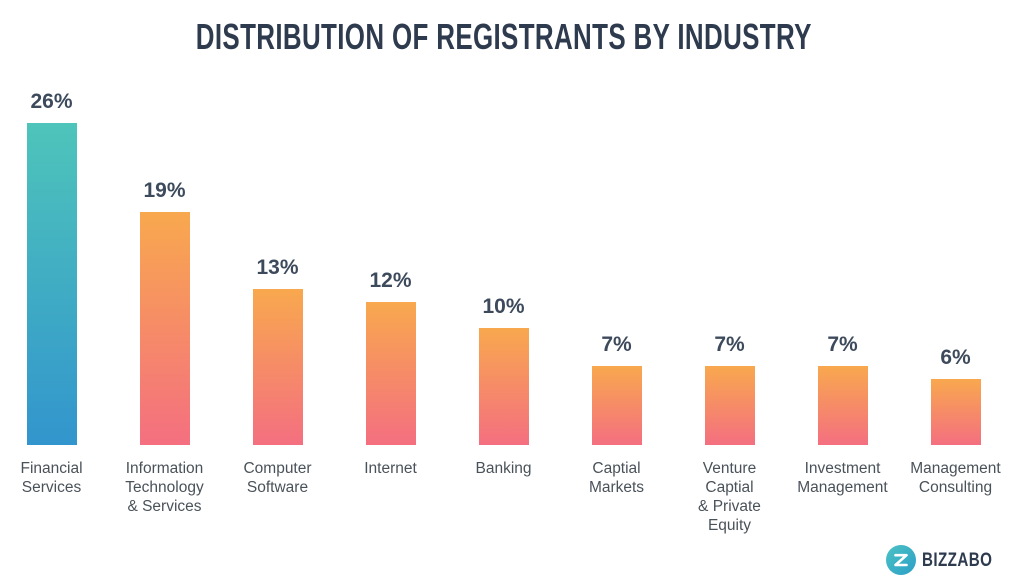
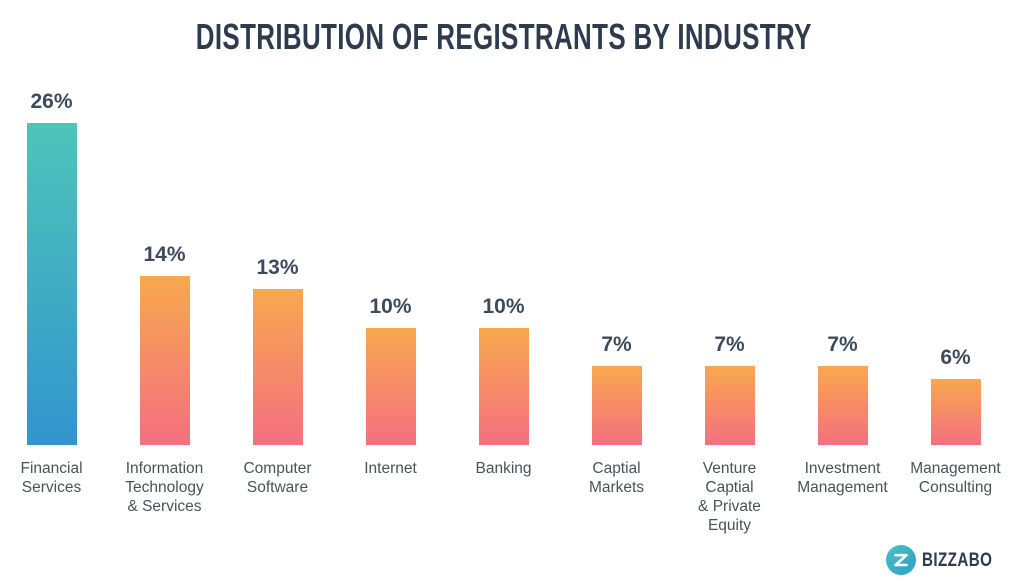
Information Technology & Services: 19% -> 14%
Internet: 12% -> 10%
